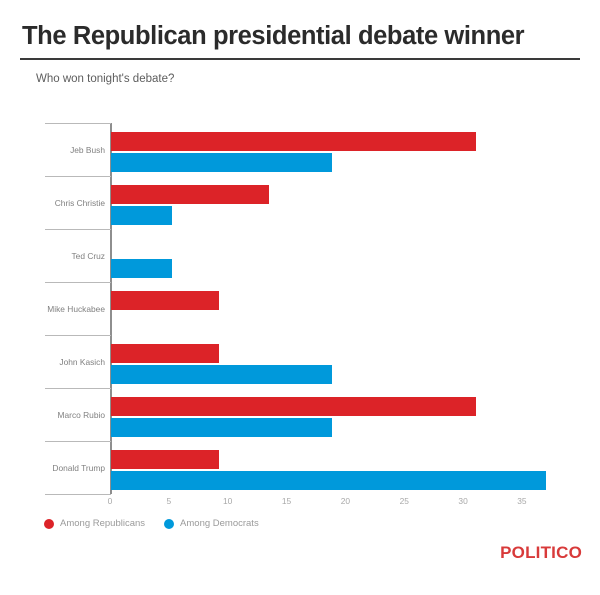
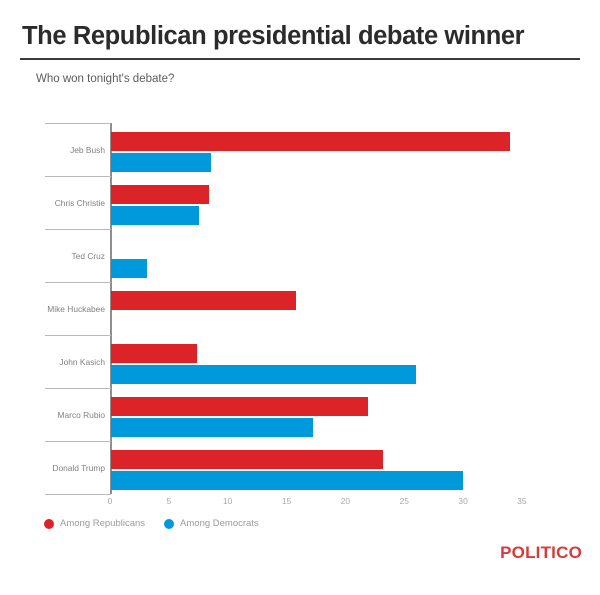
Among Republicans/Jeb Bush: 31.0 -> 33.9
Among Democrats/Jeb Bush: 18.8 -> 8.5
Among Republicans/Chris Christie: 13.4 -> 8.3
Among Democrats/Chris Christie: 5.2 -> 7.5
Among Democrats/Ted Cruz: 5.2 -> 3.1
Among Republicans/Mike Huckabee: 9.2 -> 15.7
Among Republicans/John Kasich: 9.2 -> 7.3
Among Democrats/John Kasich: 18.8 -> 25.9
Among Republicans/Marco Rubio: 31.0 -> 21.8
Among Democrats/Marco Rubio: 18.8 -> 17.2
Among Republicans/Donald Trump: 9.2 -> 23.1
Among Democrats/Donald Trump: 37.0 -> 29.9
